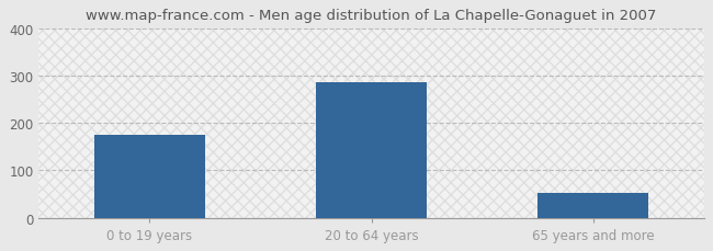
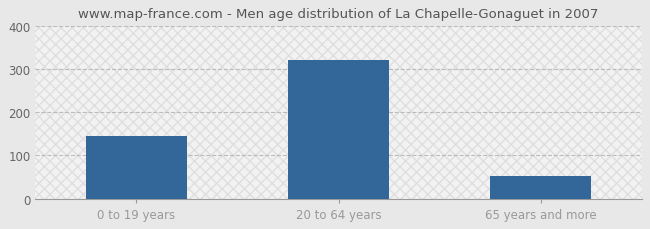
0 to 19 years: 175 -> 145
20 to 64 years: 285 -> 320
